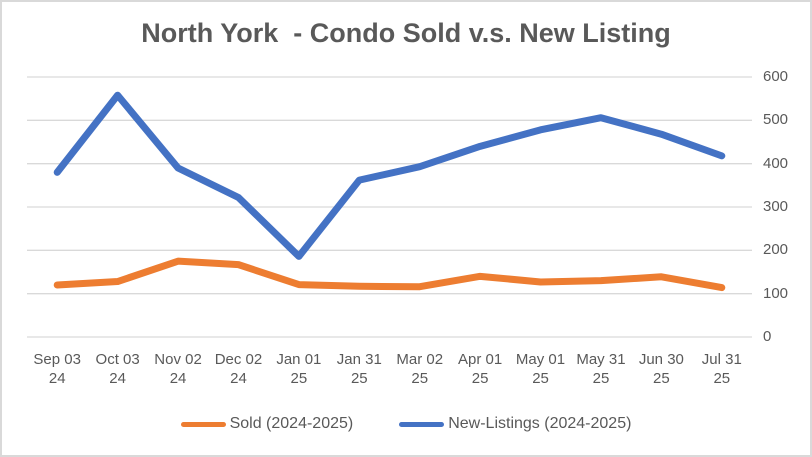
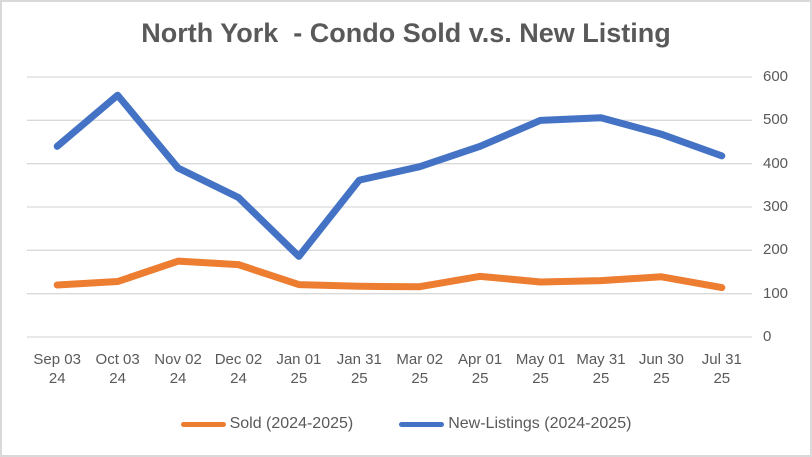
New-Listings (2024-2025)/Sep 03 24: 380 -> 440
New-Listings (2024-2025)/May 01 25: 480 -> 500
